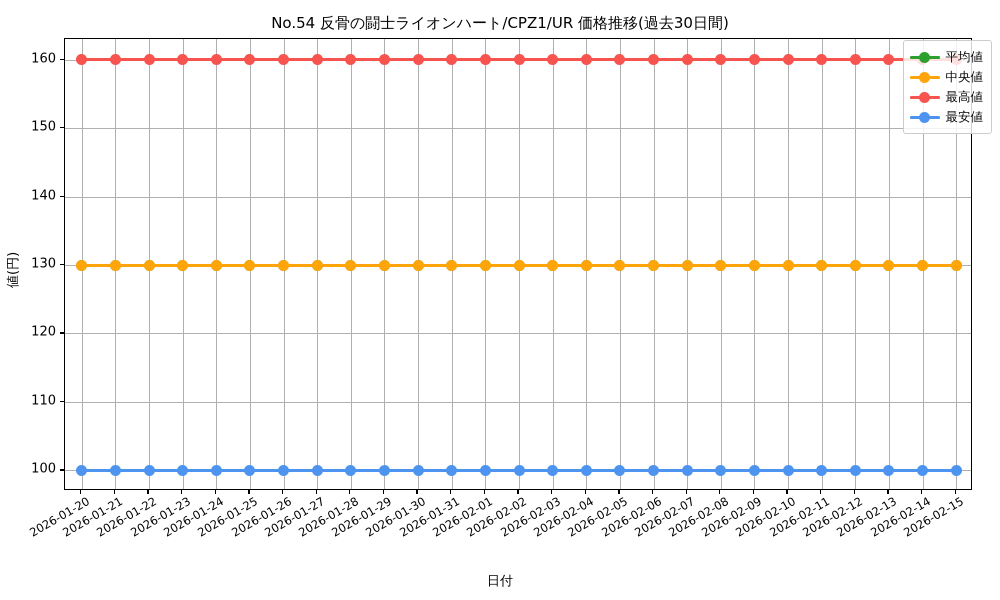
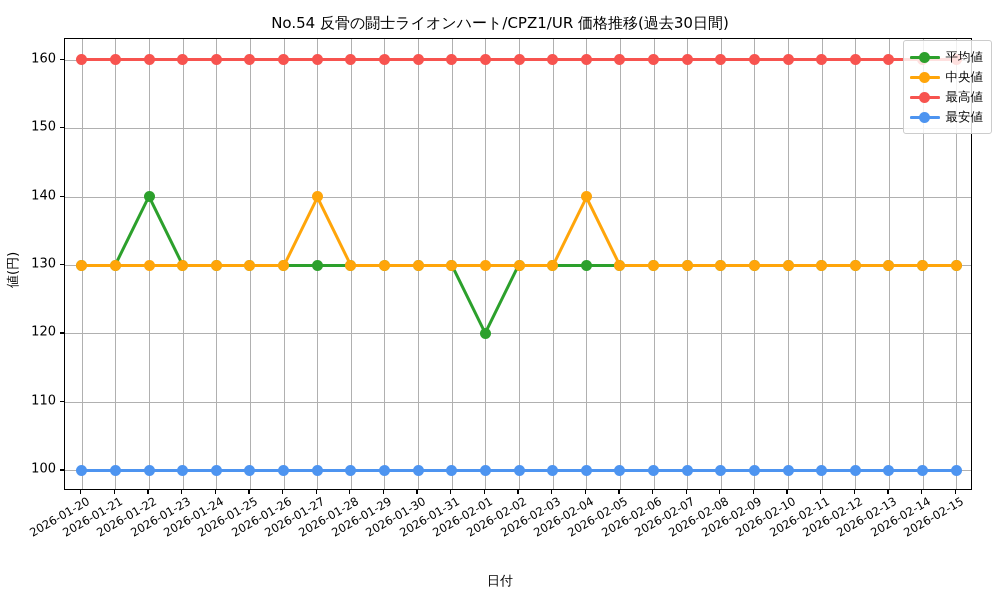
平均値/2026-01-22: 130 -> 140
中央値/2026-01-27: 130 -> 140
平均値/2026-02-01: 130 -> 120
中央値/2026-02-04: 130 -> 140
